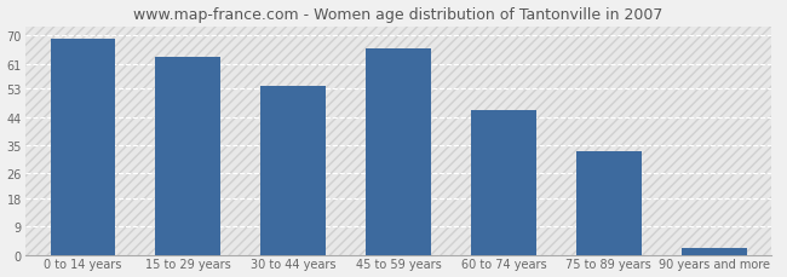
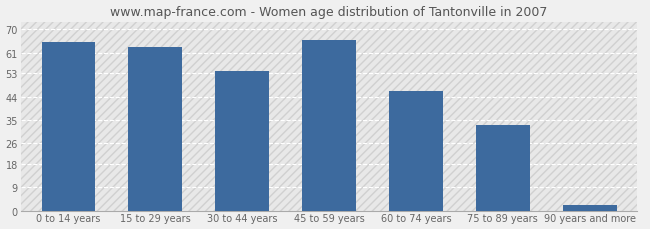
0 to 14 years: 69 -> 65
